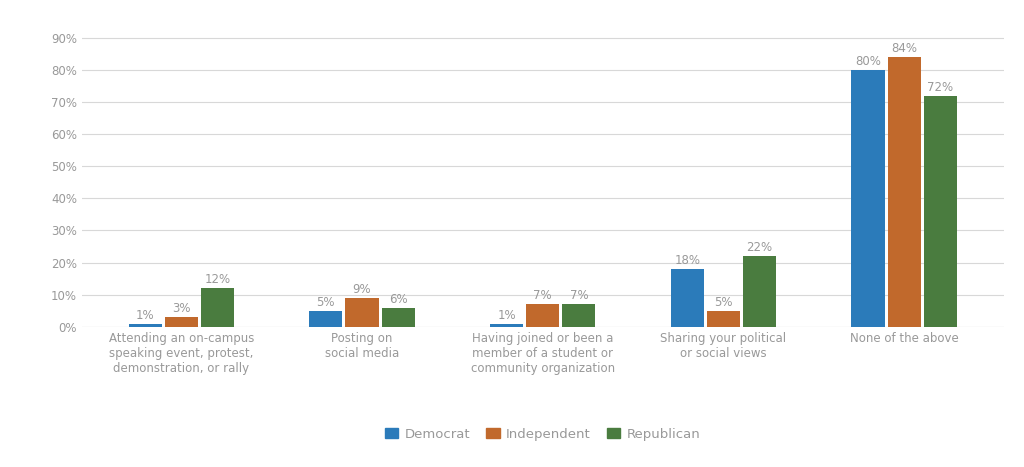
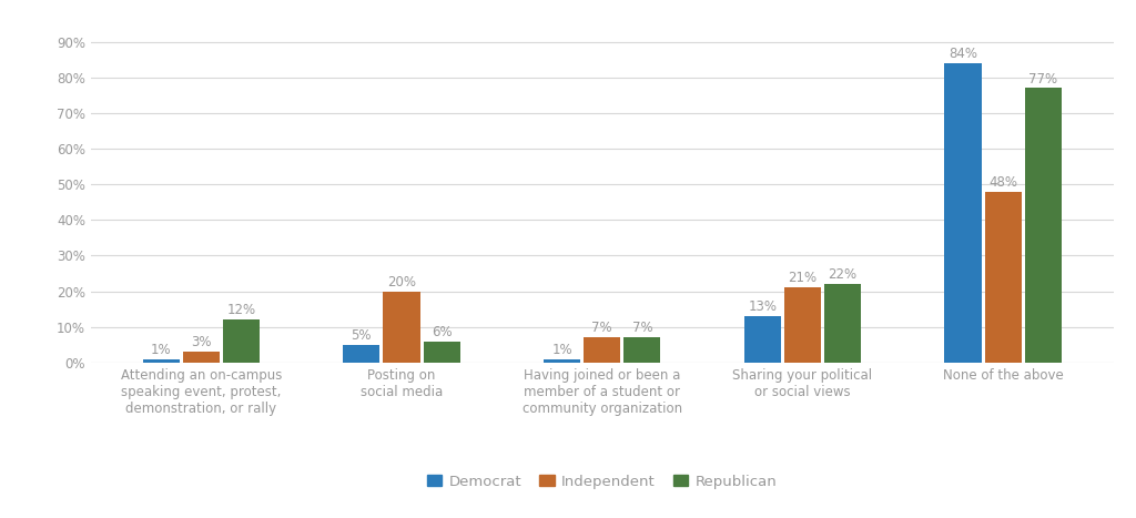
Independent/Posting on social media: 9% -> 20%
Democrat/Sharing your political or social views: 18% -> 13%
Independent/Sharing your political or social views: 5% -> 21%
Democrat/None of the above: 80% -> 84%
Independent/None of the above: 84% -> 48%
Republican/None of the above: 72% -> 77%
